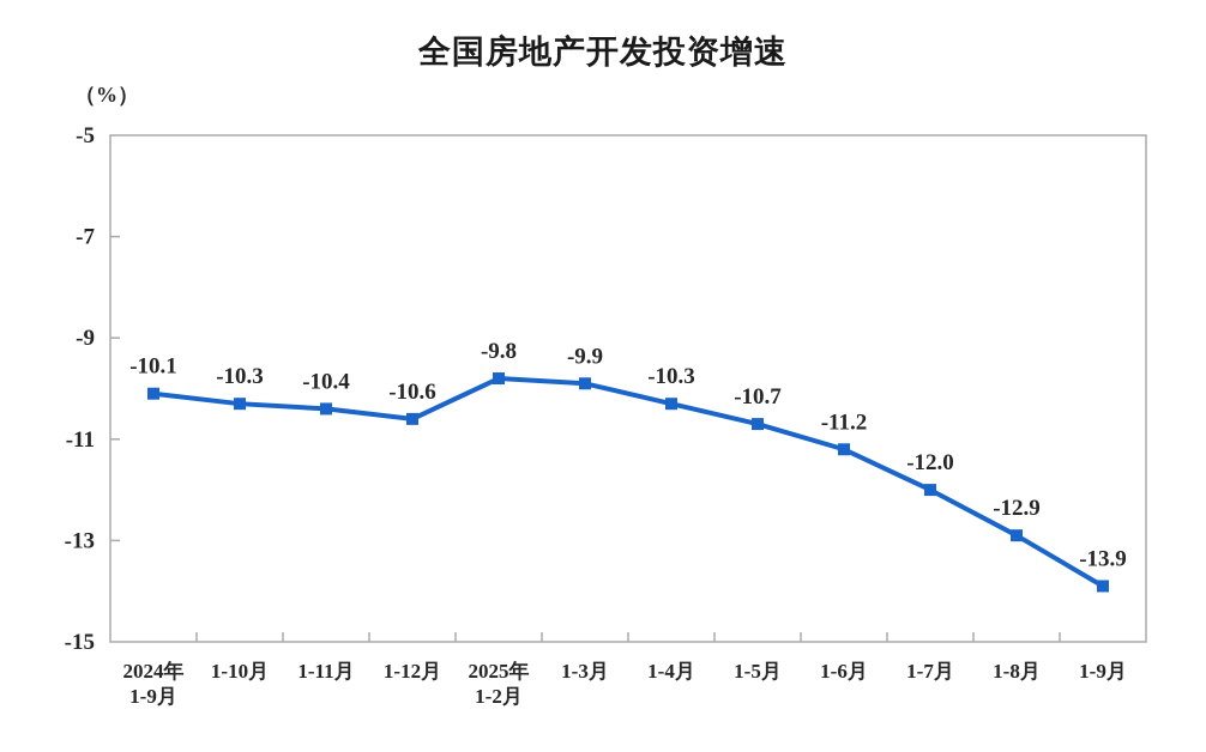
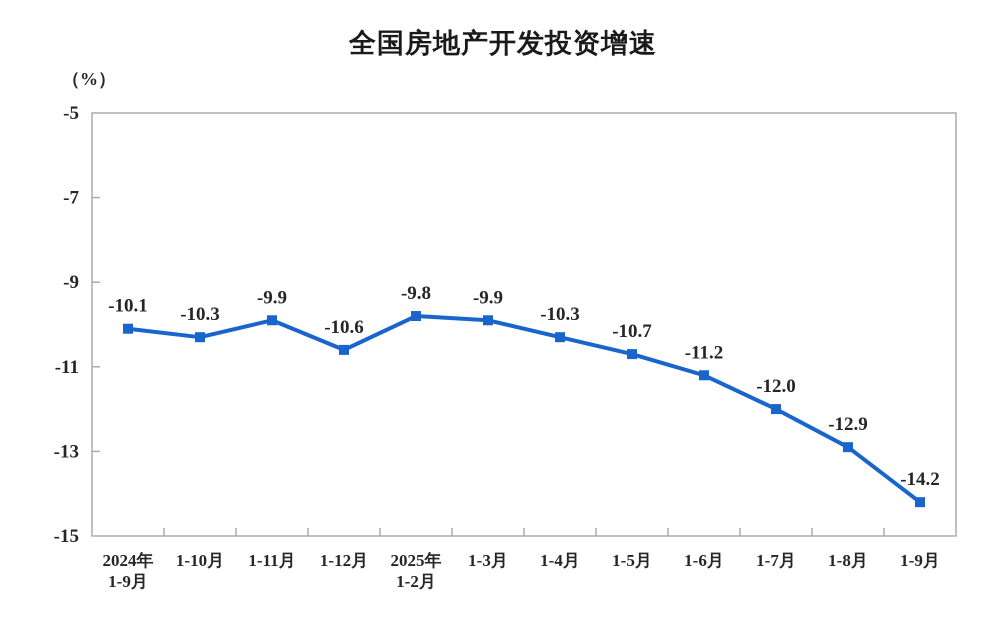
1-11月: -10.4 -> -9.9
1-9月: -13.9 -> -14.2
